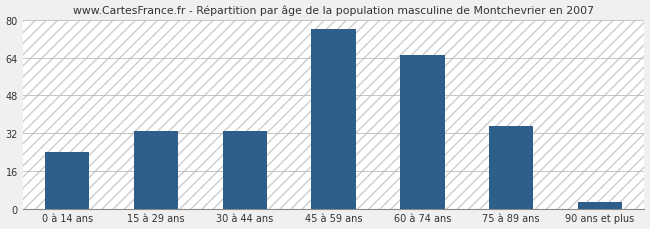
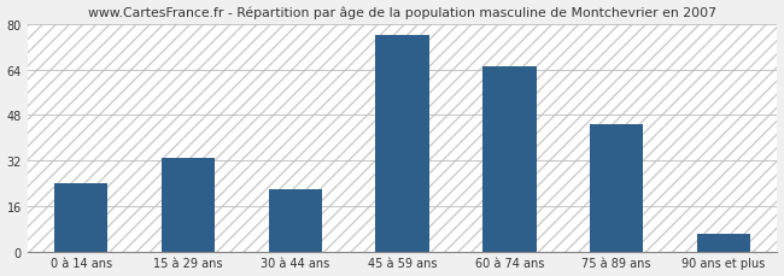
30 à 44 ans: 33 -> 22
75 à 89 ans: 35 -> 45
90 ans et plus: 3 -> 6
